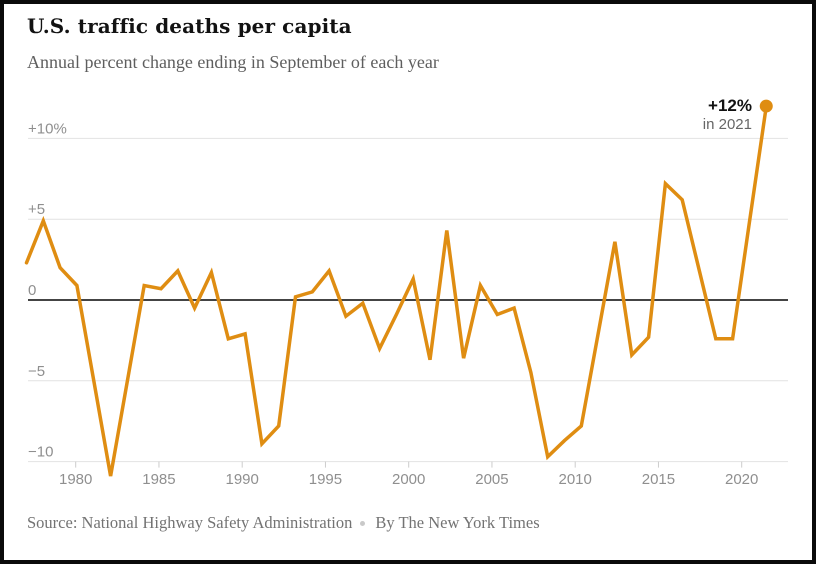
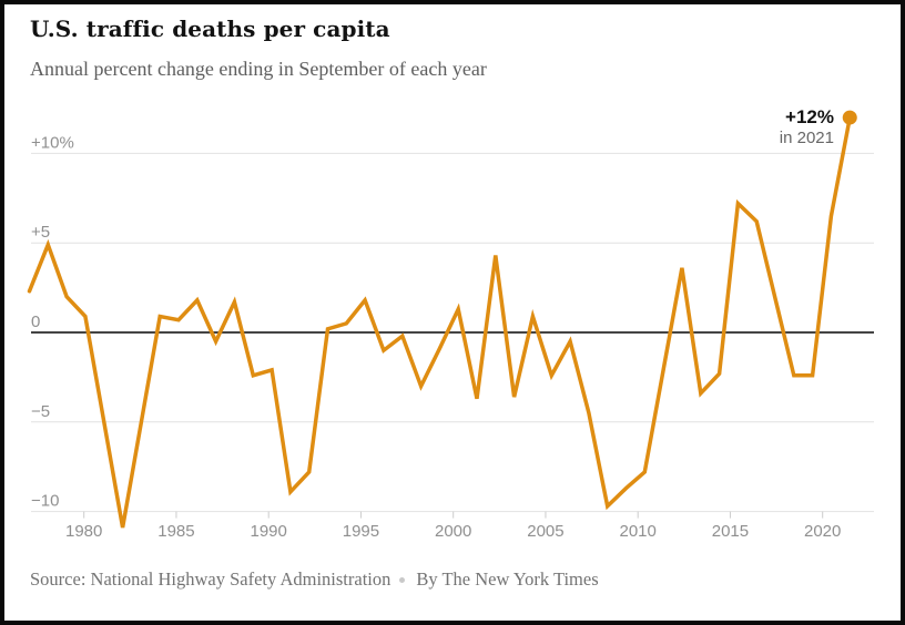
2005: -0.9% -> -2.4%
2020: 4.8% -> 6.5%
